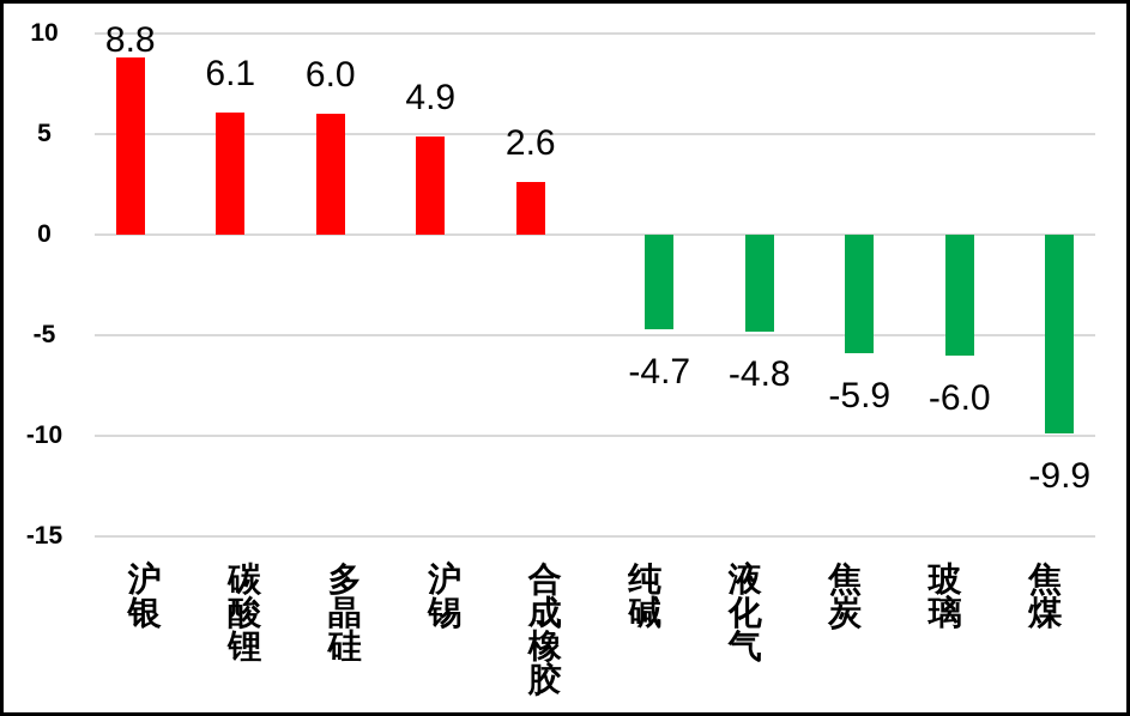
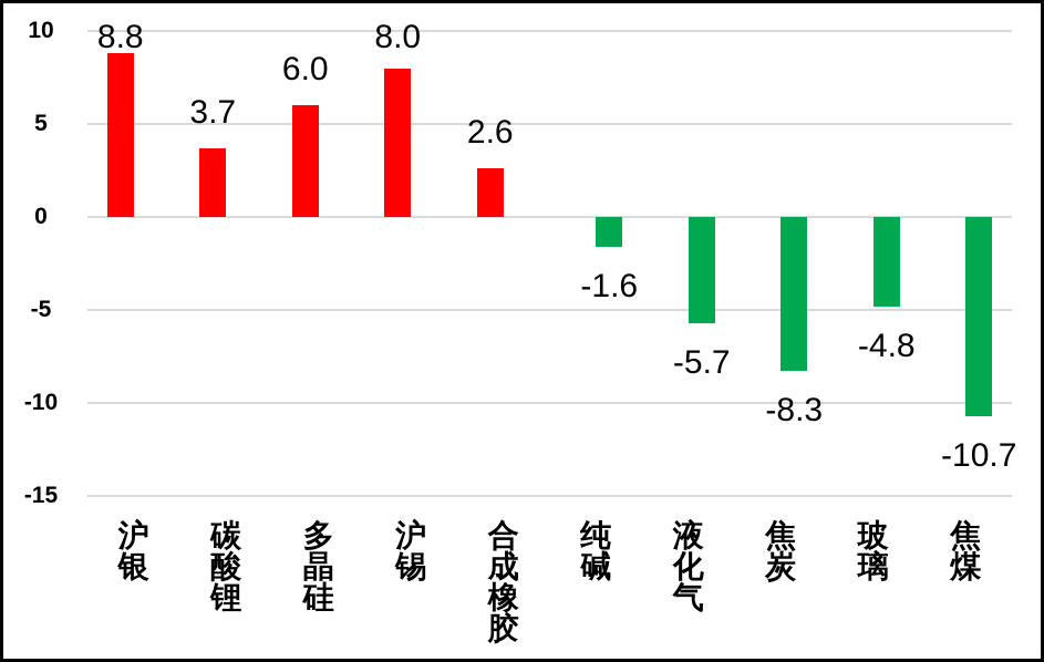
碳酸锂: 6.1 -> 3.7
沪锡: 4.9 -> 8.0
纯碱: -4.7 -> -1.6
液化气: -4.8 -> -5.7
焦炭: -5.9 -> -8.3
玻璃: -6.0 -> -4.8
焦煤: -9.9 -> -10.7
